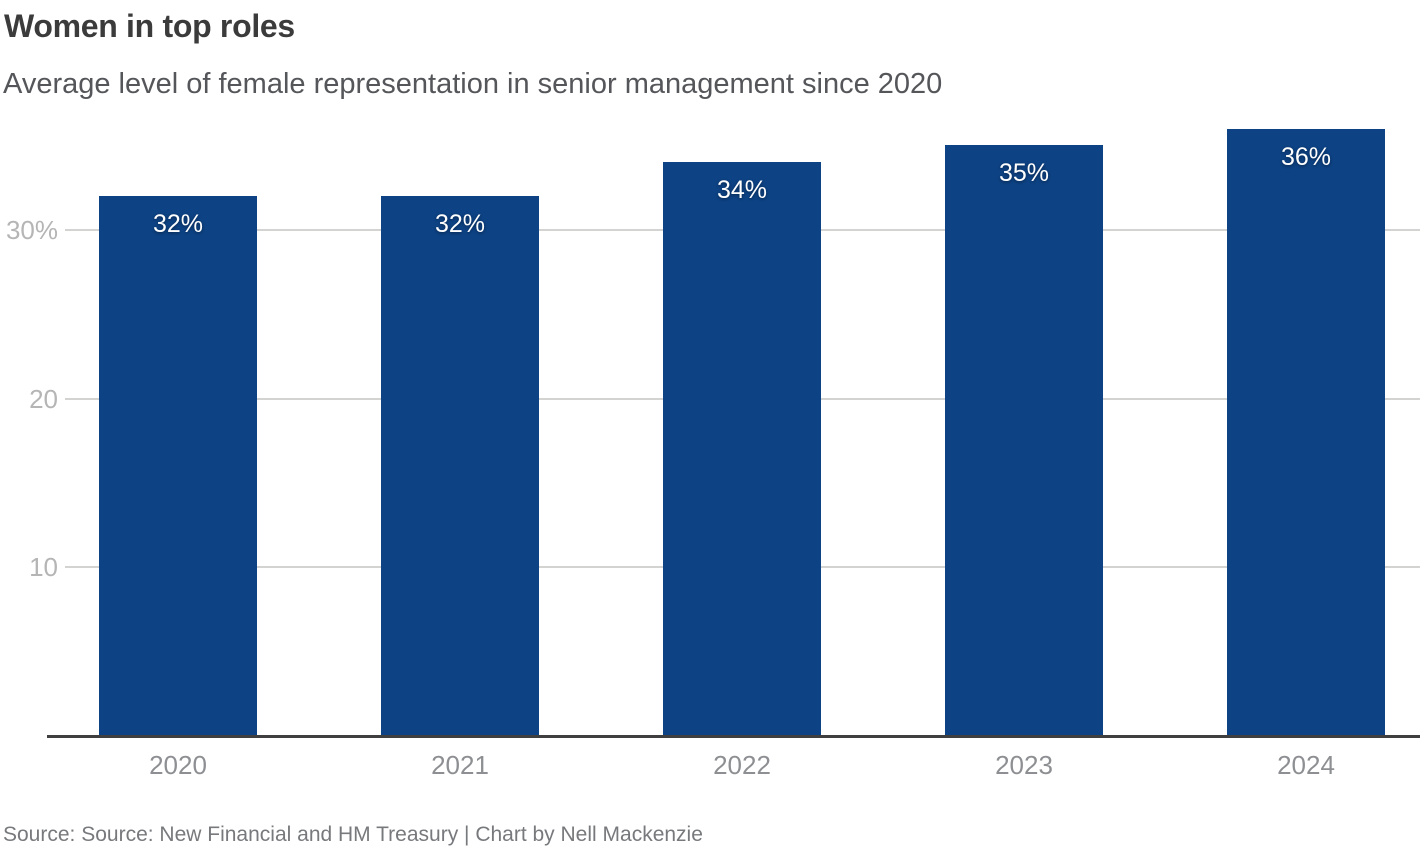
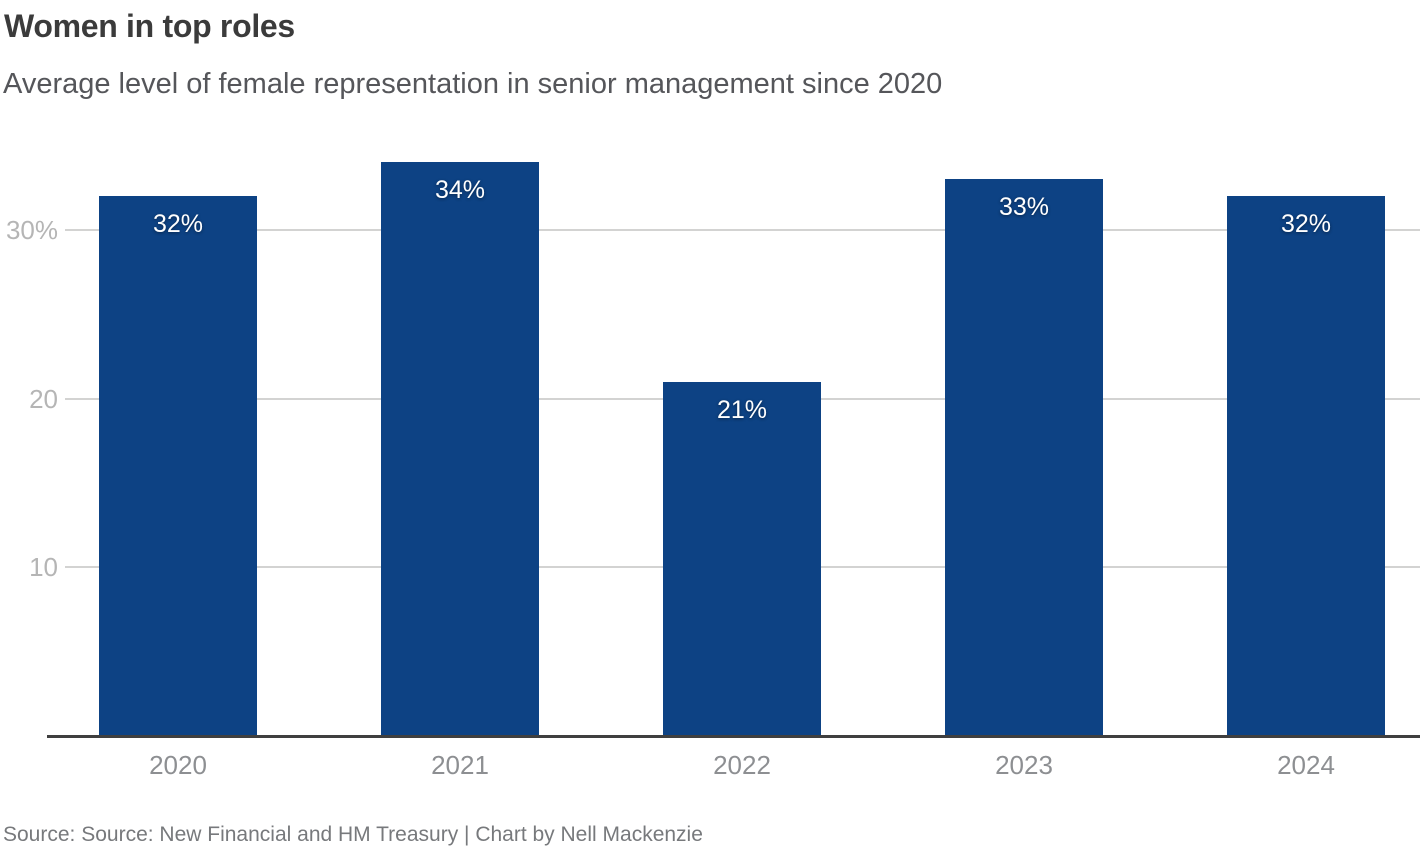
2021: 32% -> 34%
2022: 34% -> 21%
2023: 35% -> 33%
2024: 36% -> 32%
